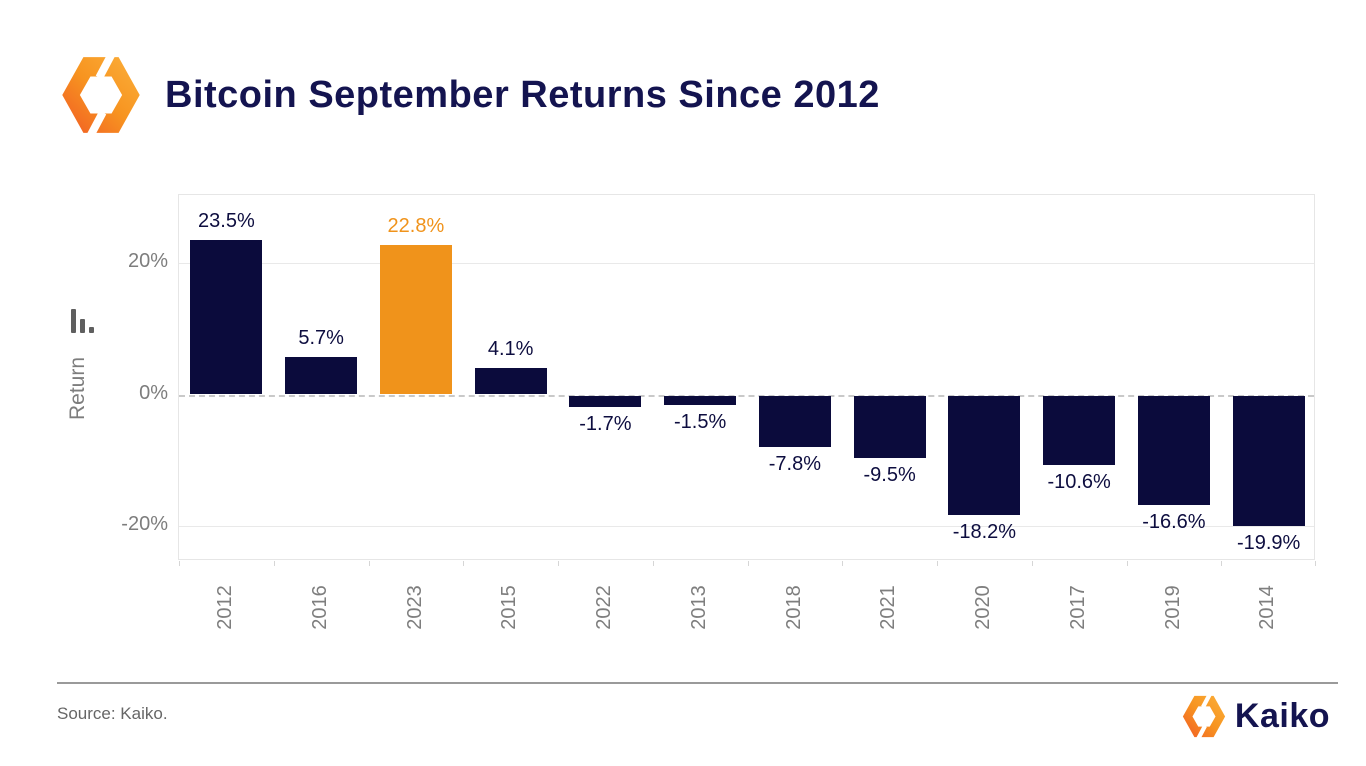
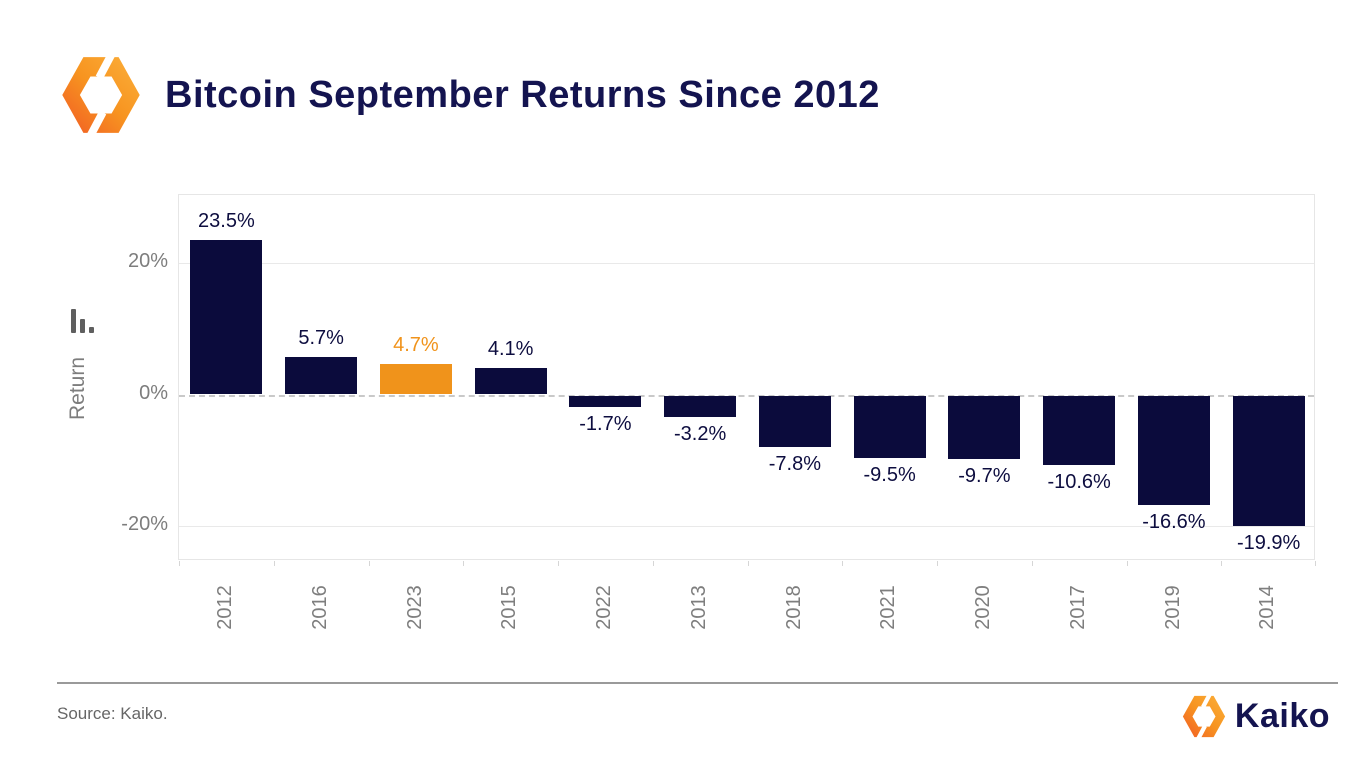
2023: 22.8% -> 4.7%
2013: -1.5% -> -3.2%
2020: -18.2% -> -9.7%
